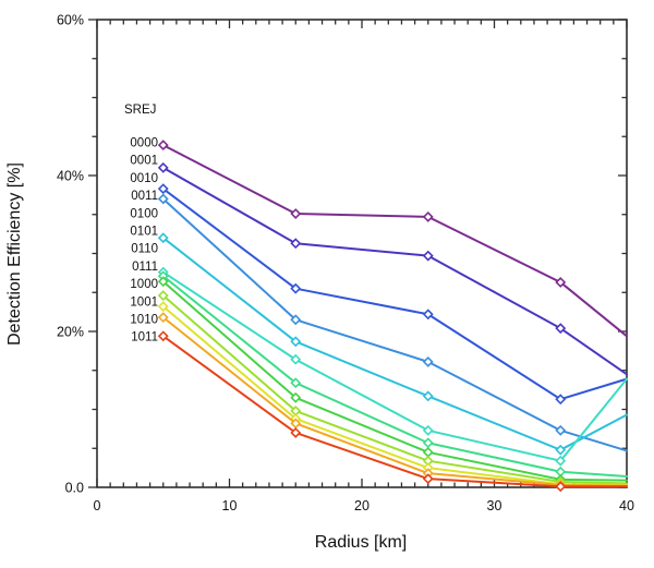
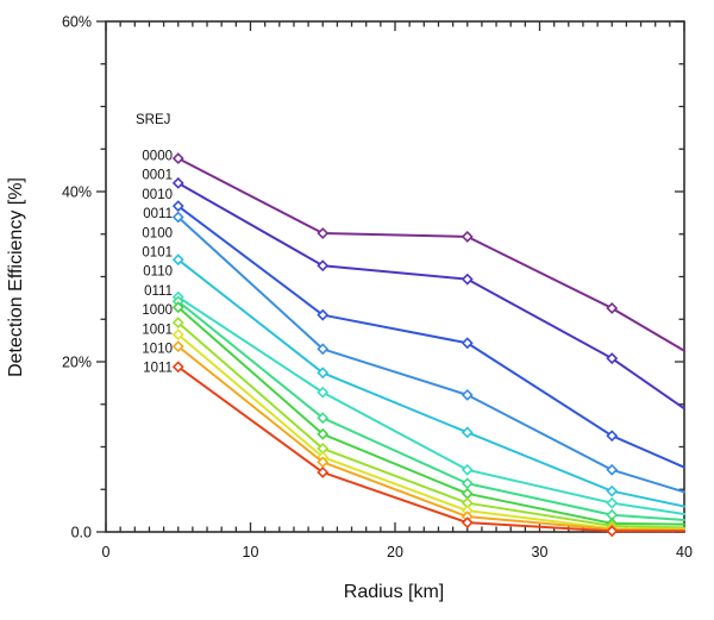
0000/40: 19.4 -> 21.3
0010/40: 13.9 -> 7.6
0100/40: 9.3 -> 3.0
0101/40: 13.9 -> 2.1
